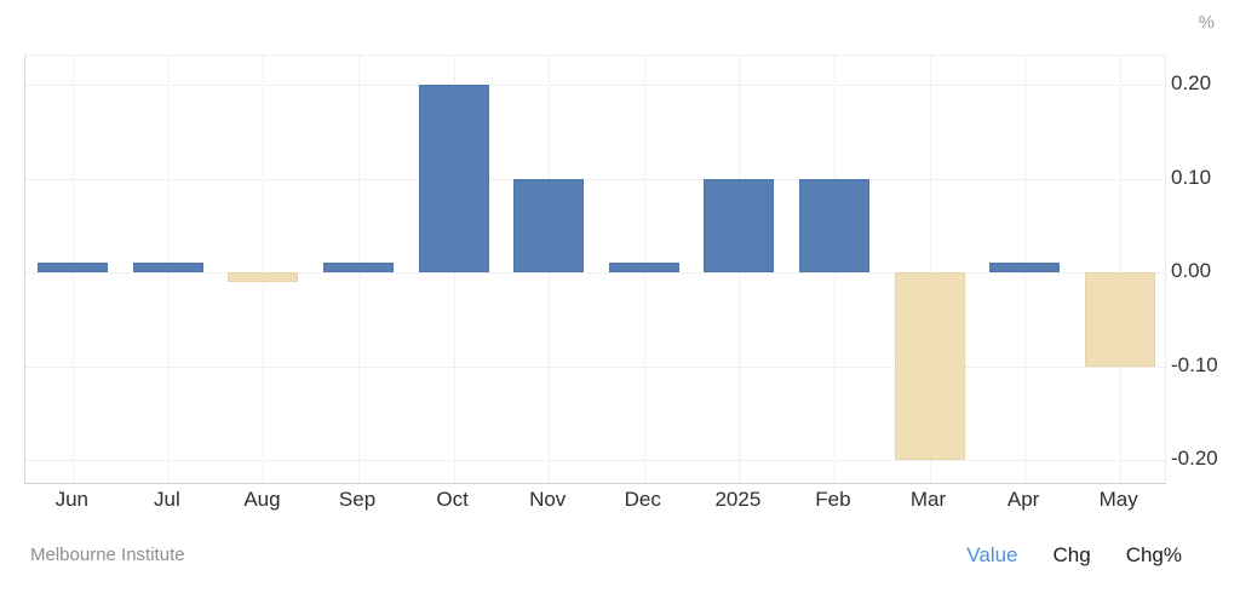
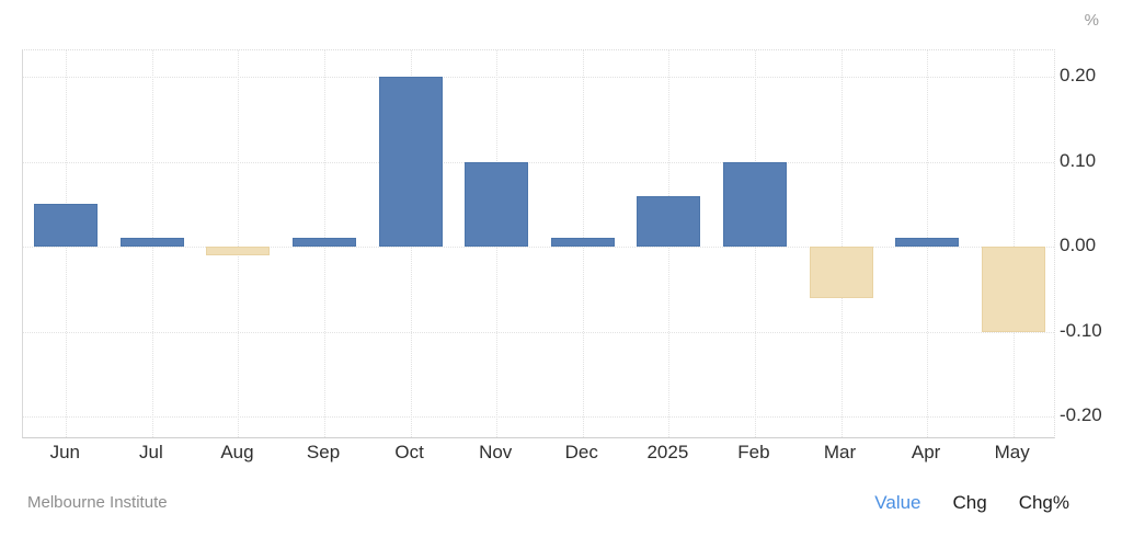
Jun: 0.01 -> 0.05
2025: 0.10 -> 0.06
Mar: -0.20 -> -0.06
